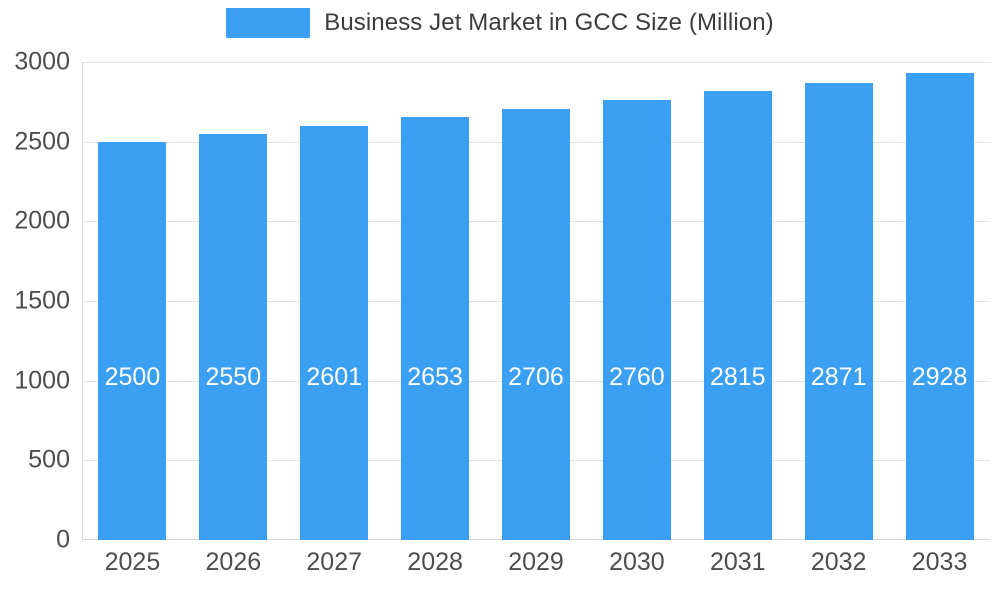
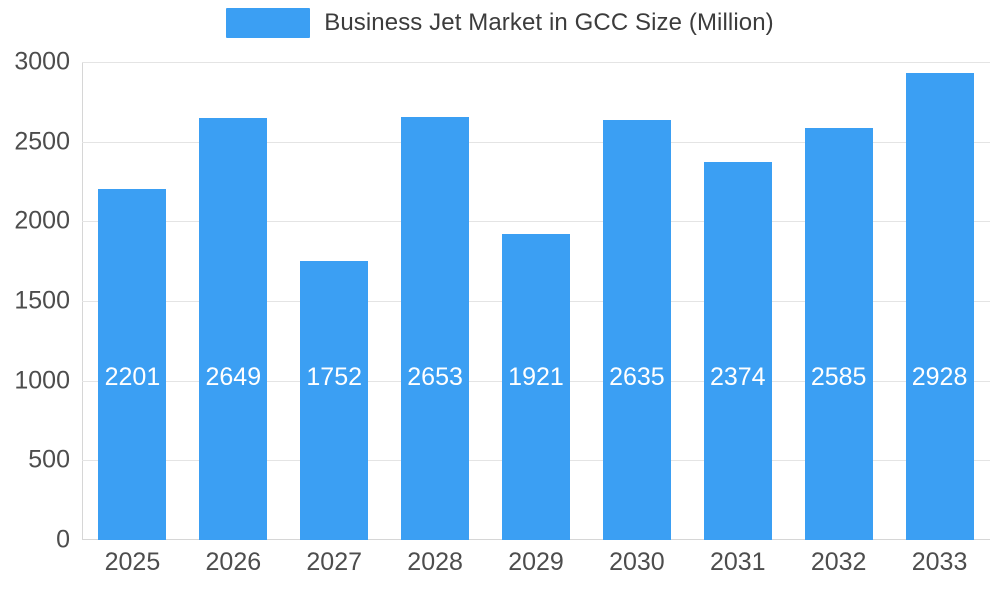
2025: 2500 -> 2201
2026: 2550 -> 2649
2027: 2601 -> 1752
2029: 2706 -> 1921
2030: 2760 -> 2635
2031: 2815 -> 2374
2032: 2871 -> 2585
